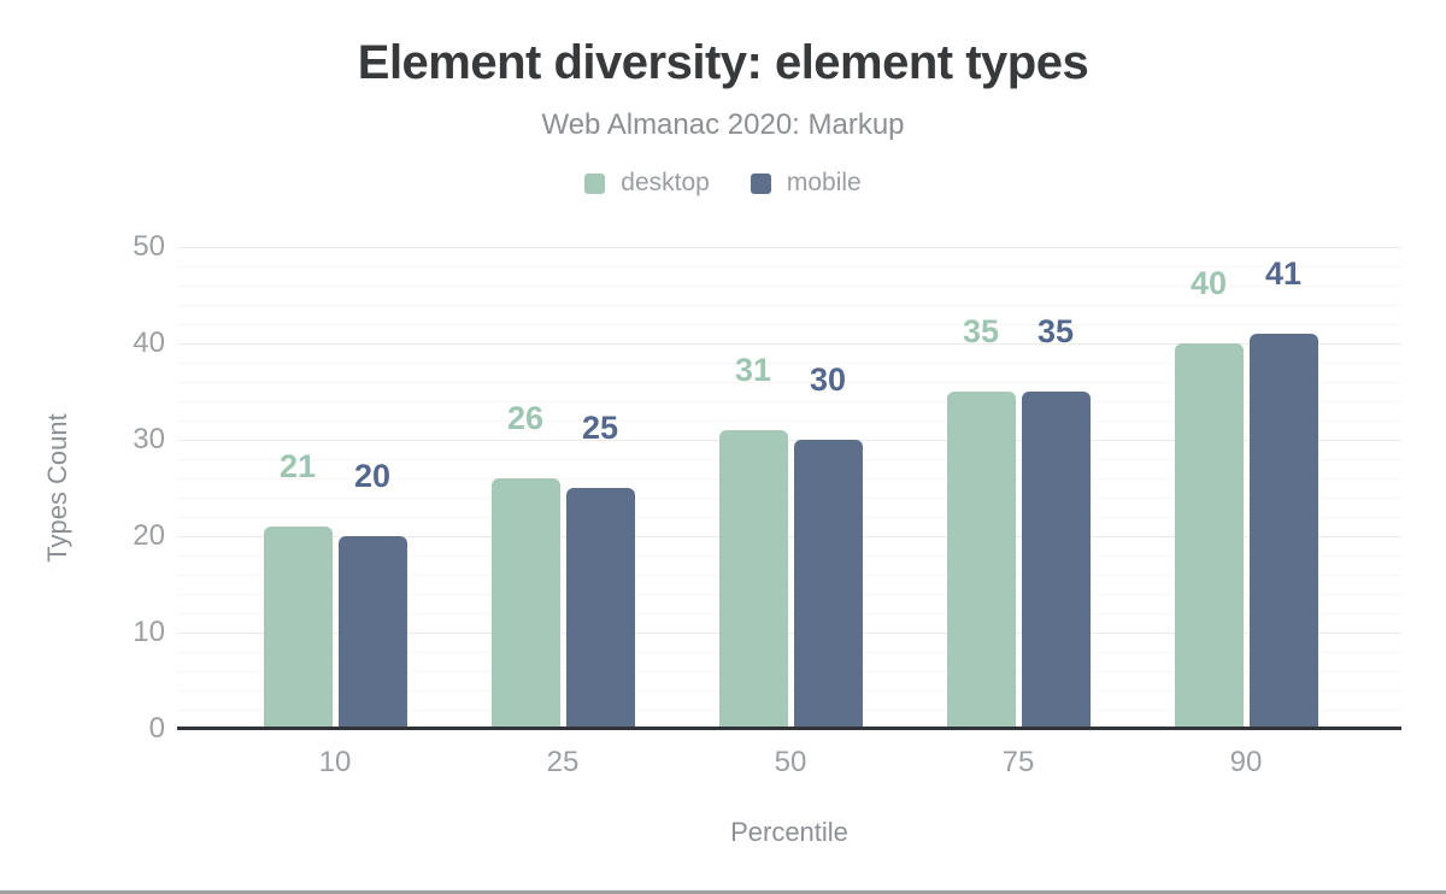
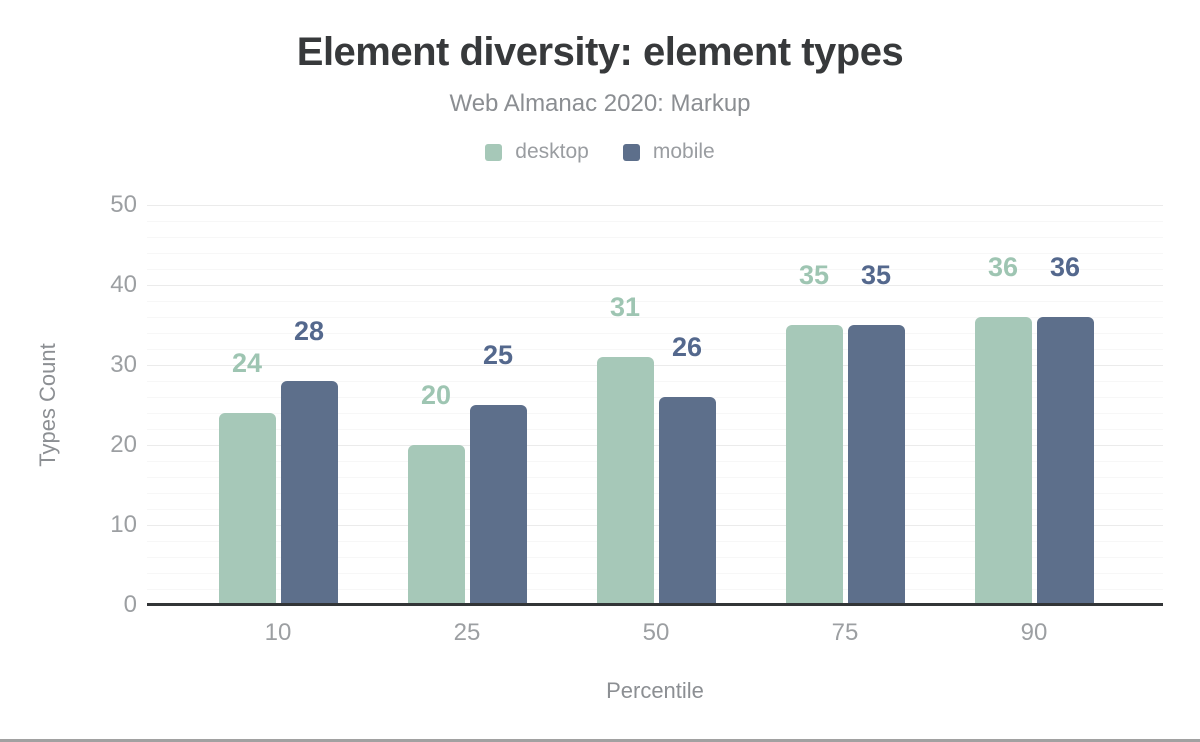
desktop/10: 21 -> 24
mobile/10: 20 -> 28
desktop/25: 26 -> 20
mobile/50: 30 -> 26
desktop/90: 40 -> 36
mobile/90: 41 -> 36
